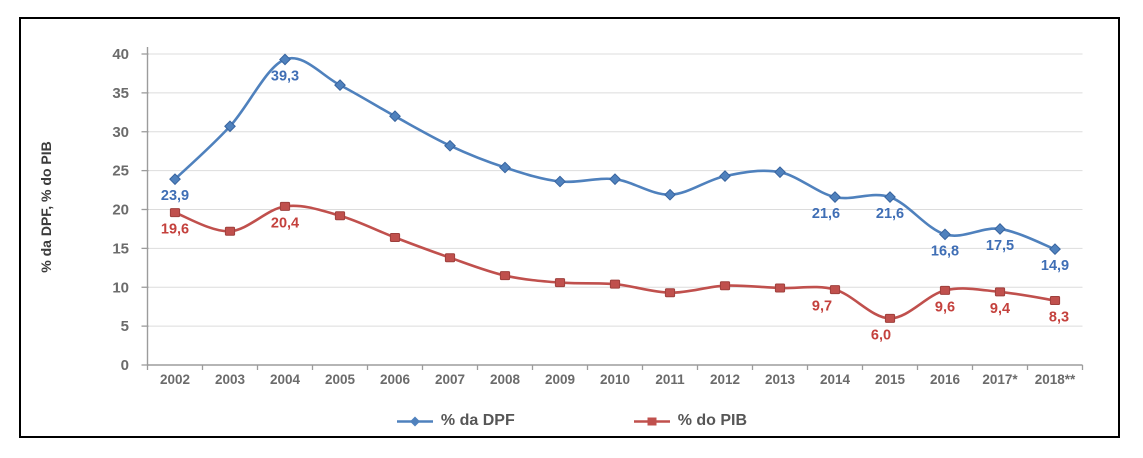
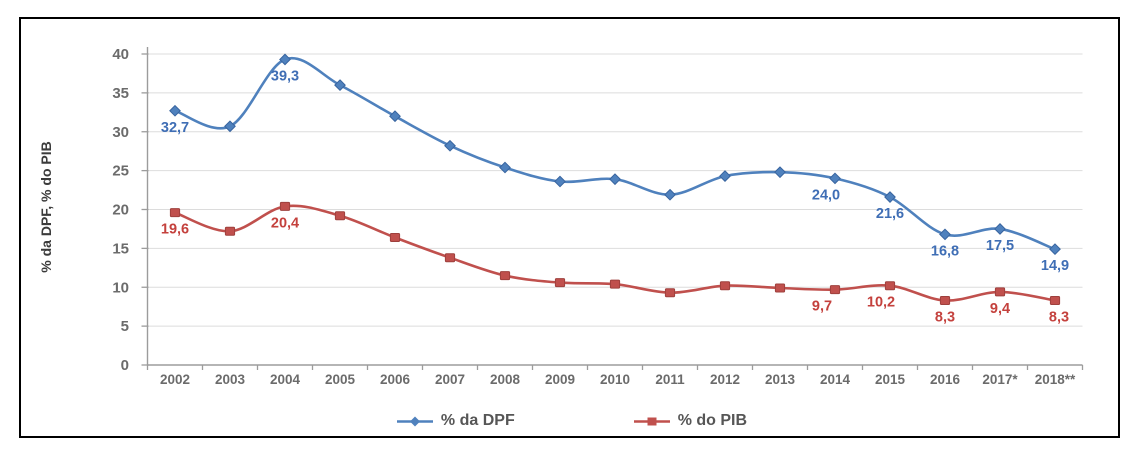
% da DPF/2002: 23,9 -> 32,7
% da DPF/2014: 21,6 -> 24,0
% do PIB/2015: 6,0 -> 10,2
% do PIB/2016: 9,6 -> 8,3
